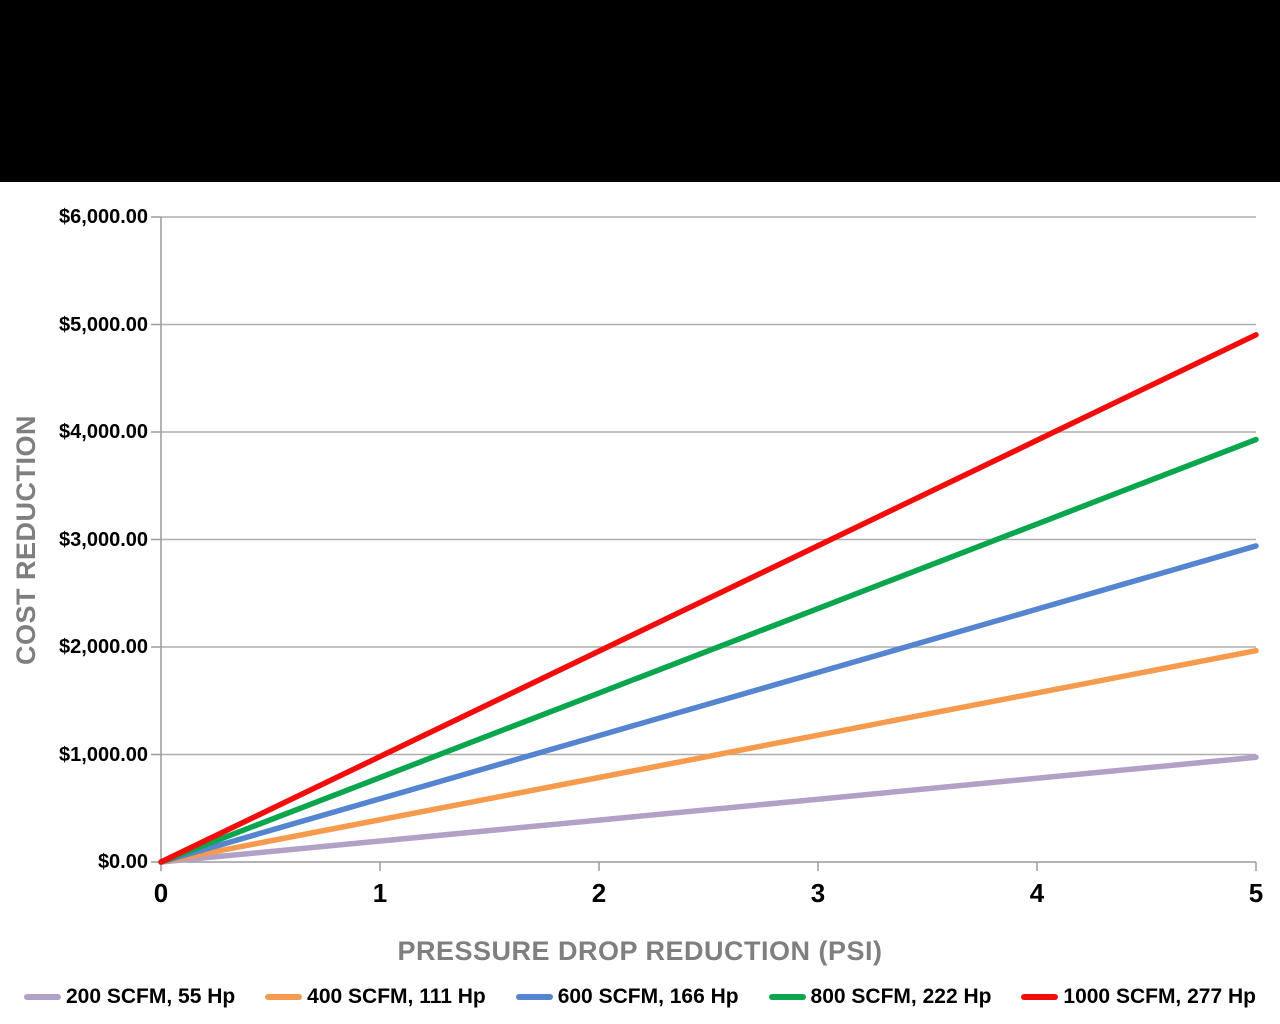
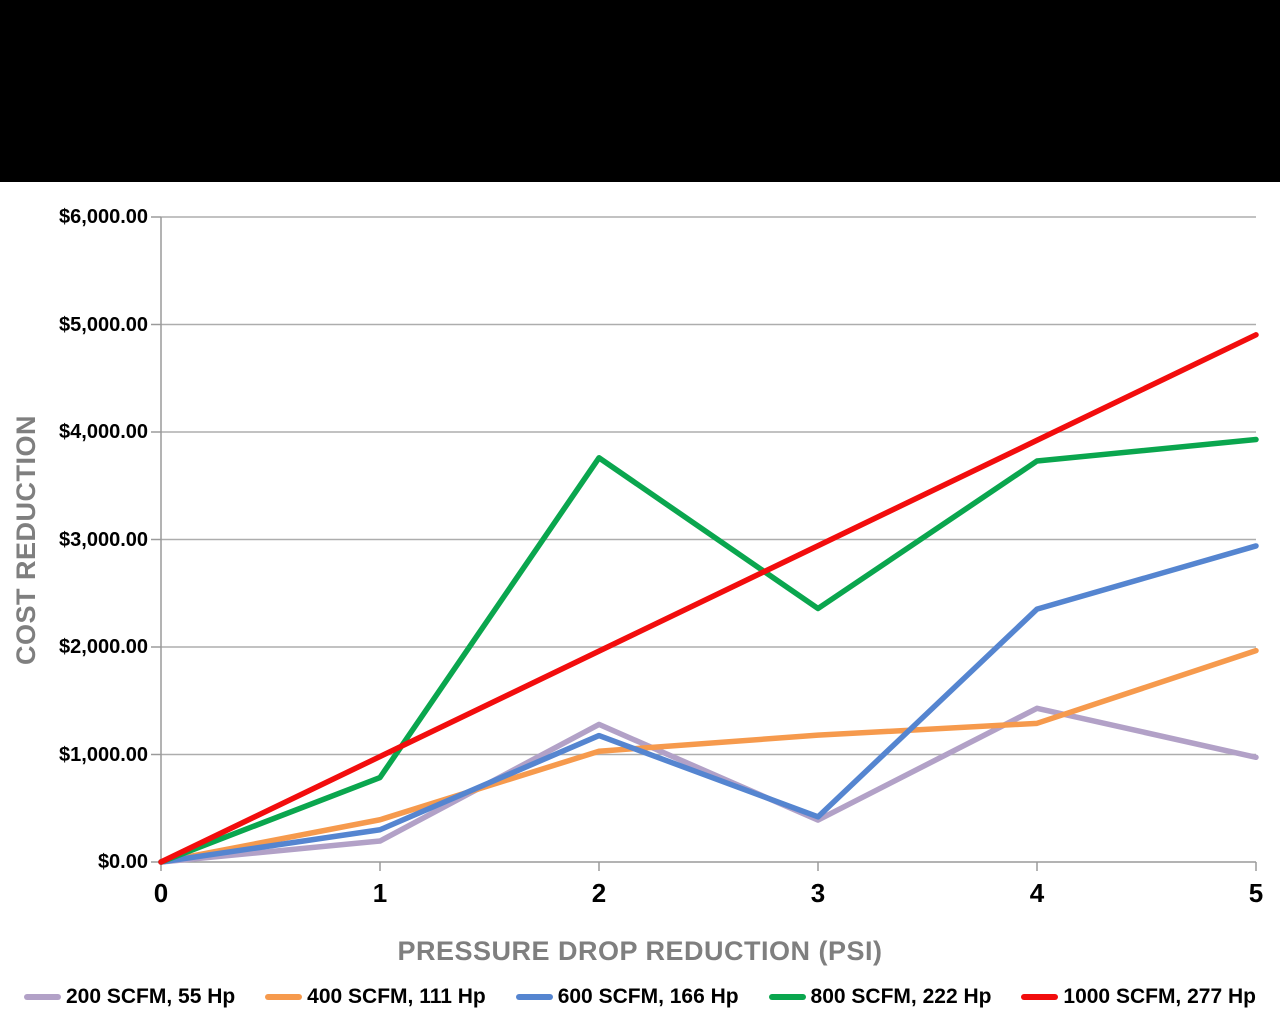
600 SCFM, 166 Hp/1: $590 -> $300
200 SCFM, 55 Hp/2: $390 -> $1280
400 SCFM, 111 Hp/2: $790 -> $1030
800 SCFM, 222 Hp/2: $1570 -> $3760
200 SCFM, 55 Hp/3: $580 -> $390
600 SCFM, 166 Hp/3: $1760 -> $420
200 SCFM, 55 Hp/4: $780 -> $1430
400 SCFM, 111 Hp/4: $1570 -> $1290
800 SCFM, 222 Hp/4: $3140 -> $3730
